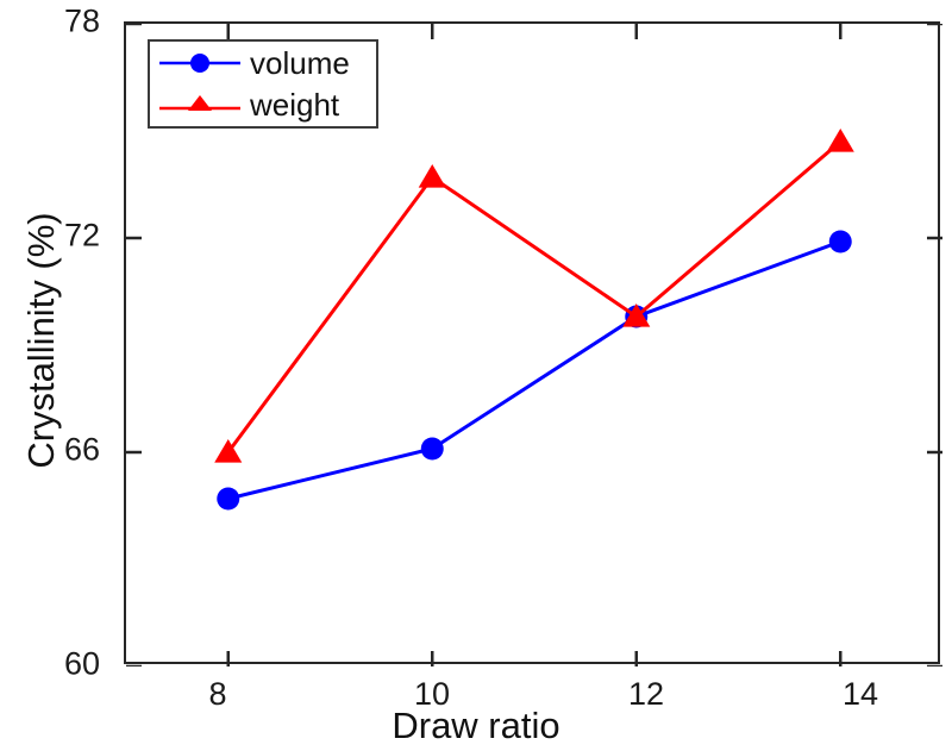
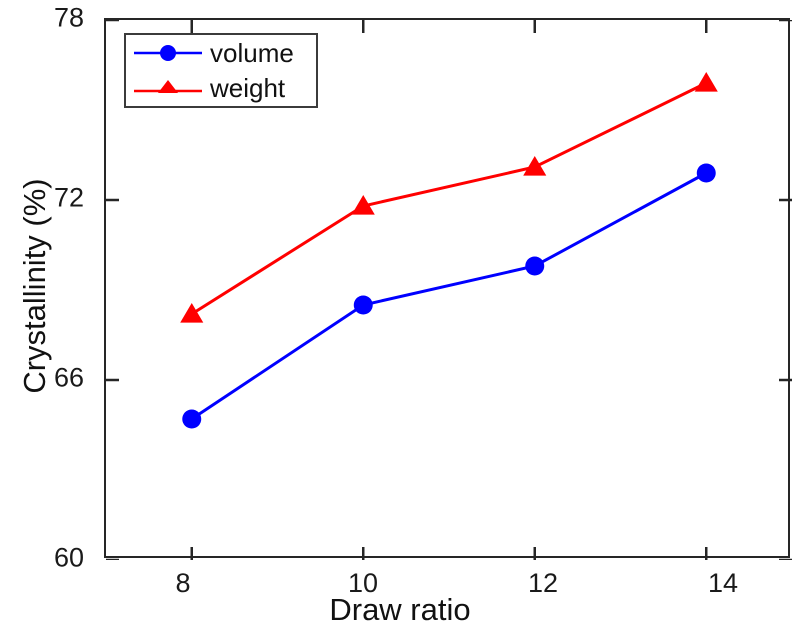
weight/8: 66.0 -> 68.2
volume/10: 66.1 -> 68.5
weight/10: 73.7 -> 71.8
weight/12: 69.8 -> 73.1
volume/14: 71.9 -> 72.9
weight/14: 74.7 -> 75.9
